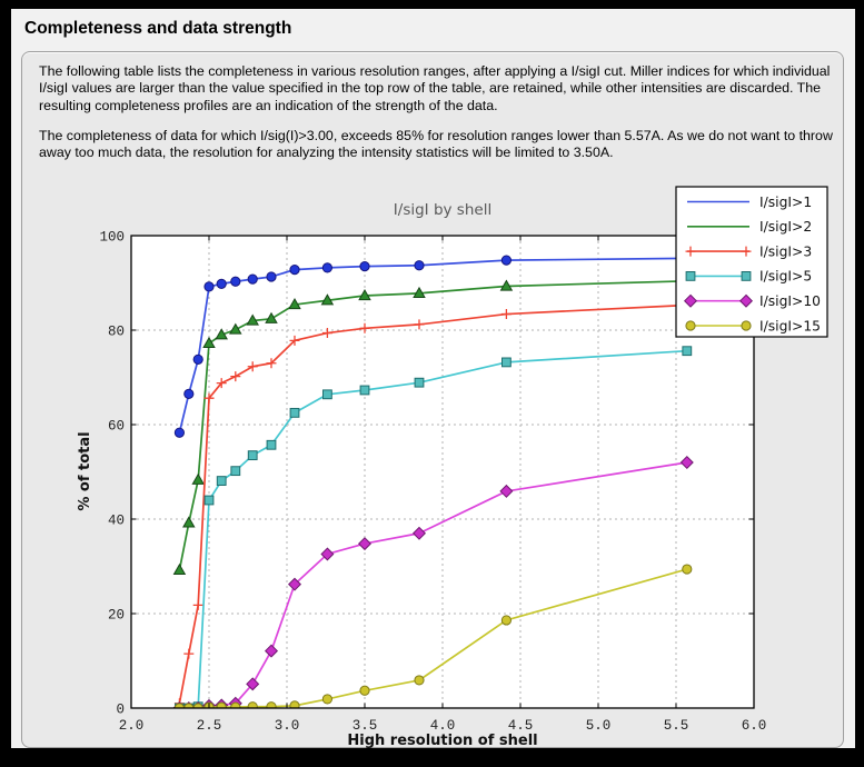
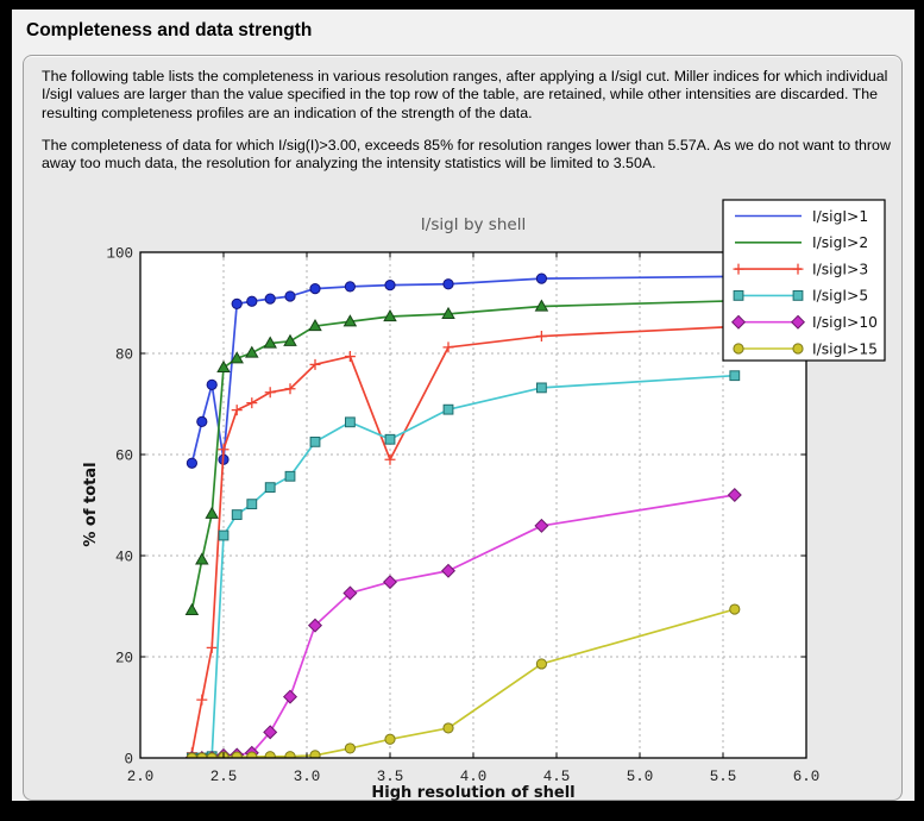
I/sigI>1/2.5: 89 -> 59
I/sigI>3/2.5: 66 -> 61
I/sigI>3/3.5: 80 -> 59
I/sigI>5/3.5: 67 -> 63
